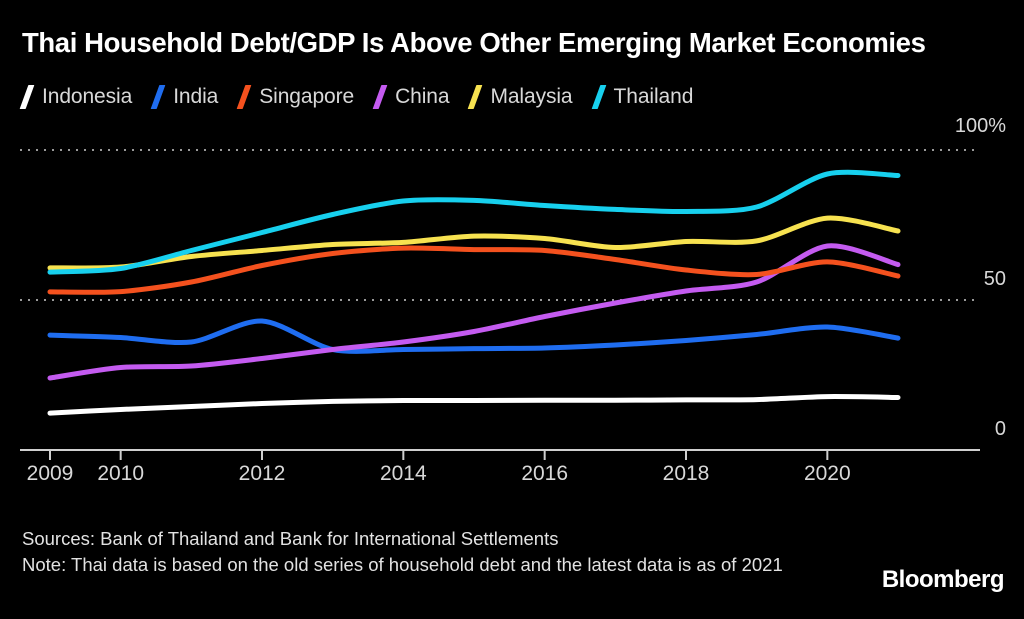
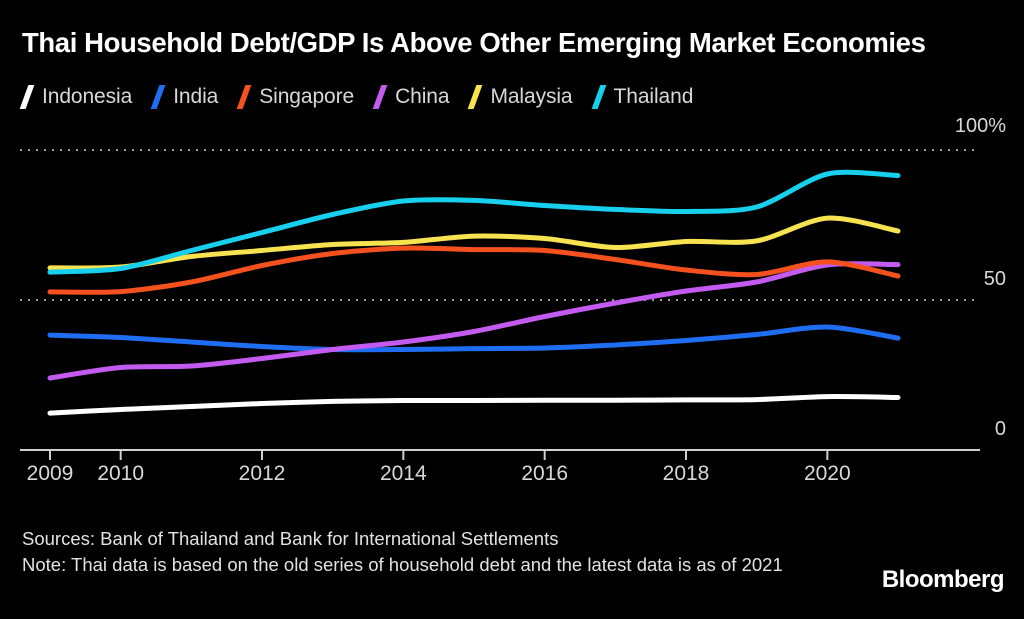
India/2012: 43% -> 34%
China/2020: 68% -> 62%
